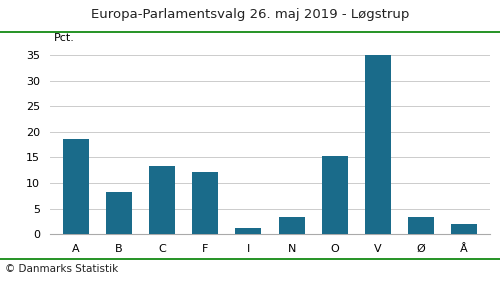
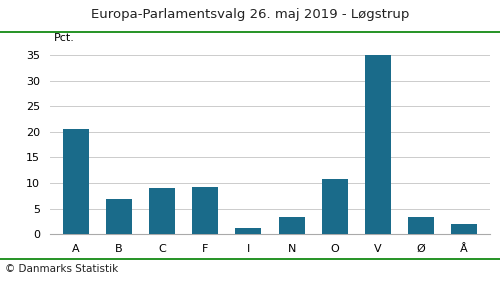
A: 18.6 -> 20.5
B: 8.2 -> 6.8
C: 13.4 -> 9.0
F: 12.2 -> 9.2
O: 15.2 -> 10.8
